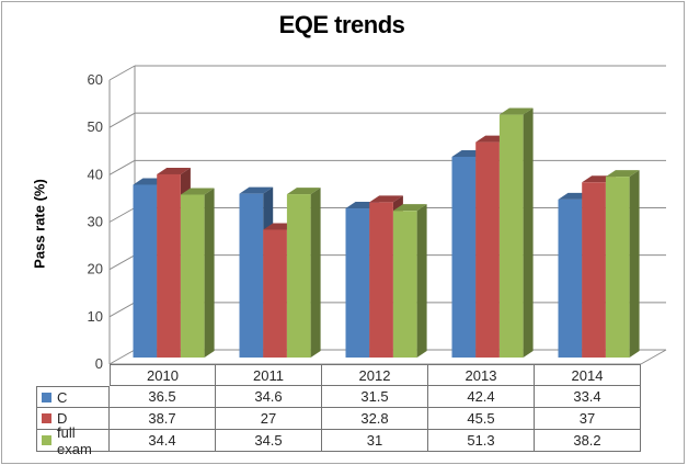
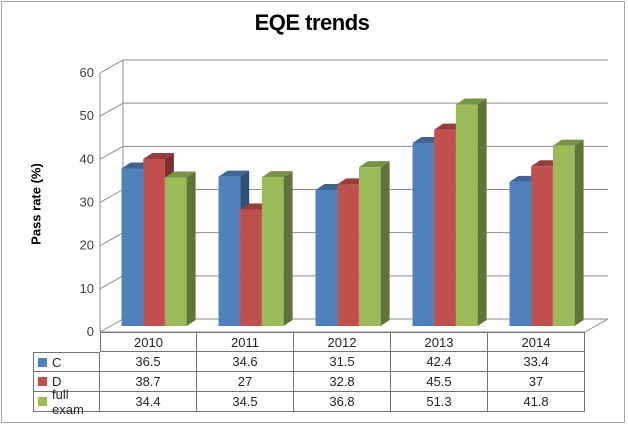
full exam/2012: 31 -> 36.8
full exam/2014: 38.2 -> 41.8
